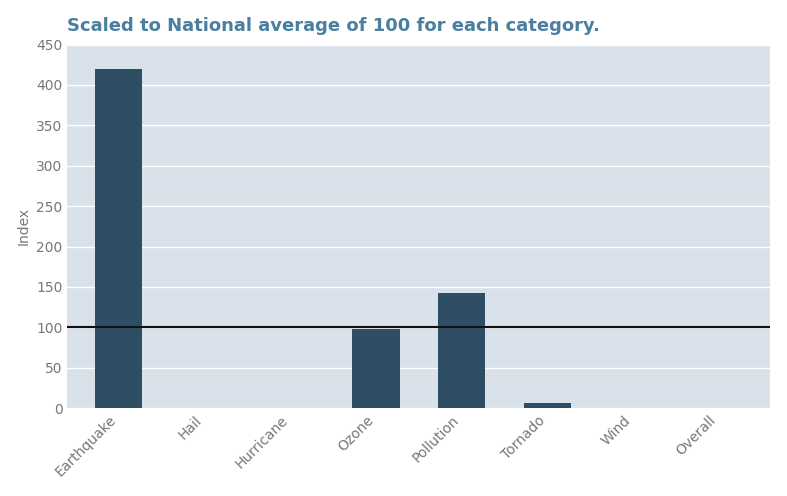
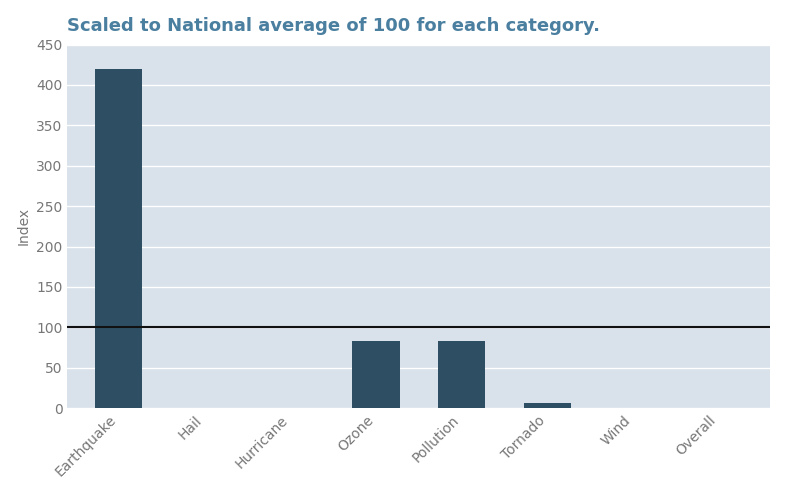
Ozone: 98 -> 83
Pollution: 142 -> 83
